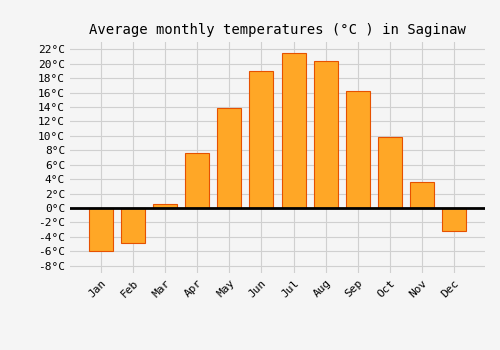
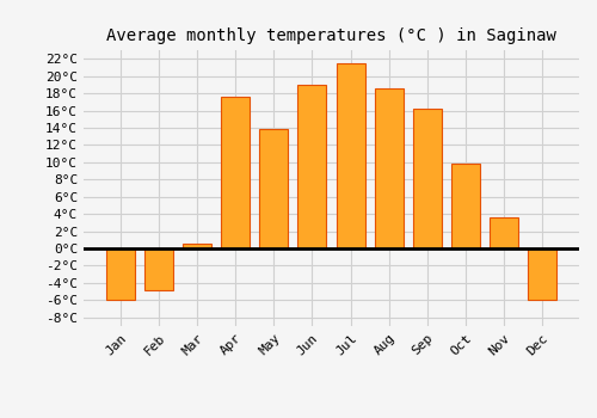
Apr: 7.6°C -> 17.6°C
Aug: 20.3°C -> 18.6°C
Dec: -3.2°C -> -6.0°C
